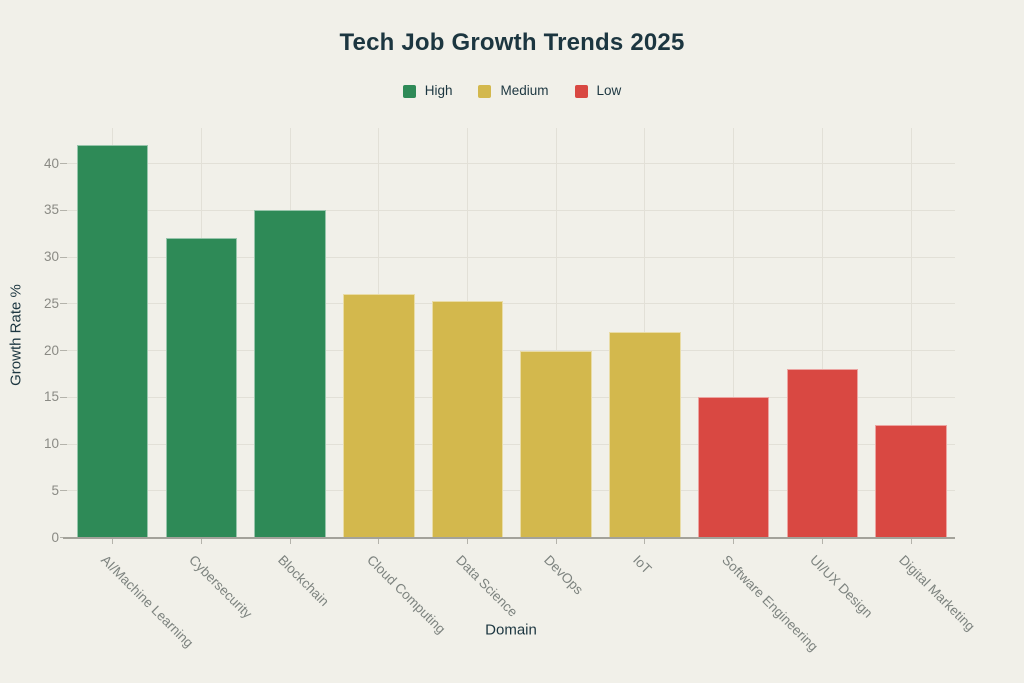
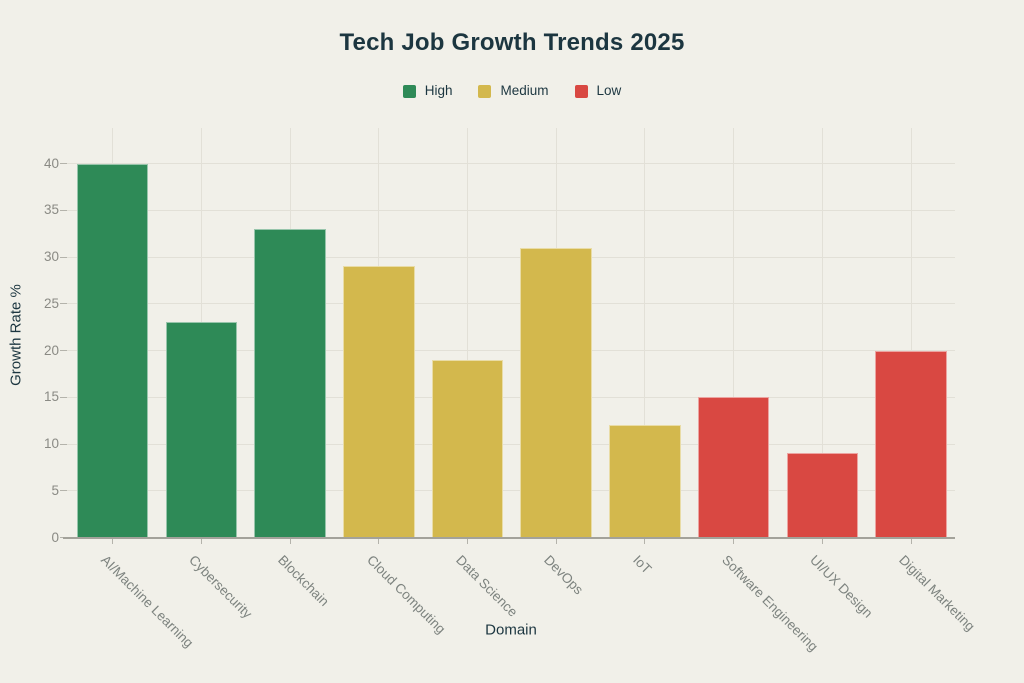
AI/Machine Learning: 42 -> 40
Cybersecurity: 32 -> 23
Blockchain: 35 -> 33
Cloud Computing: 26 -> 29
Data Science: 25 -> 19
DevOps: 20 -> 31
IoT: 22 -> 12
UI/UX Design: 18 -> 9
Digital Marketing: 12 -> 20
